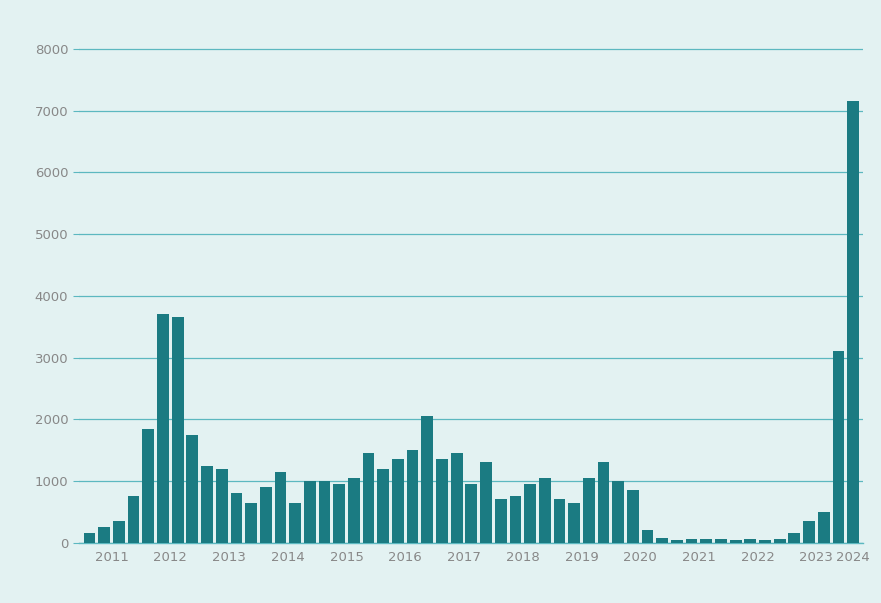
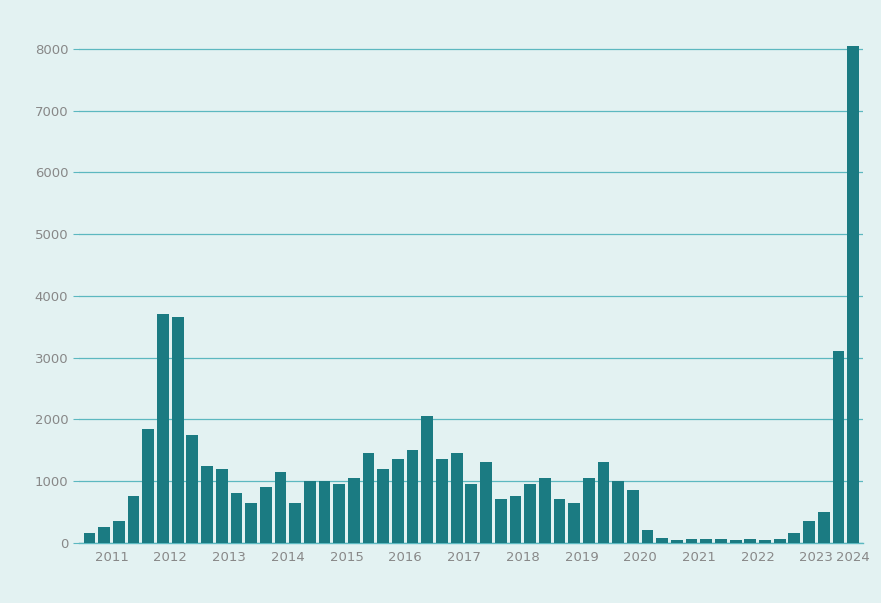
2024: 7160 -> 8050
